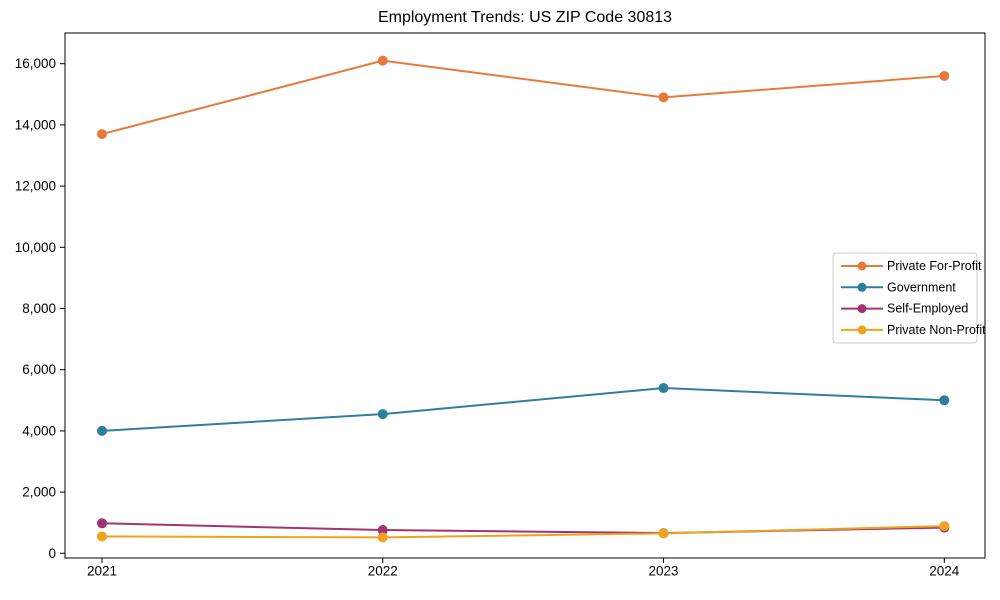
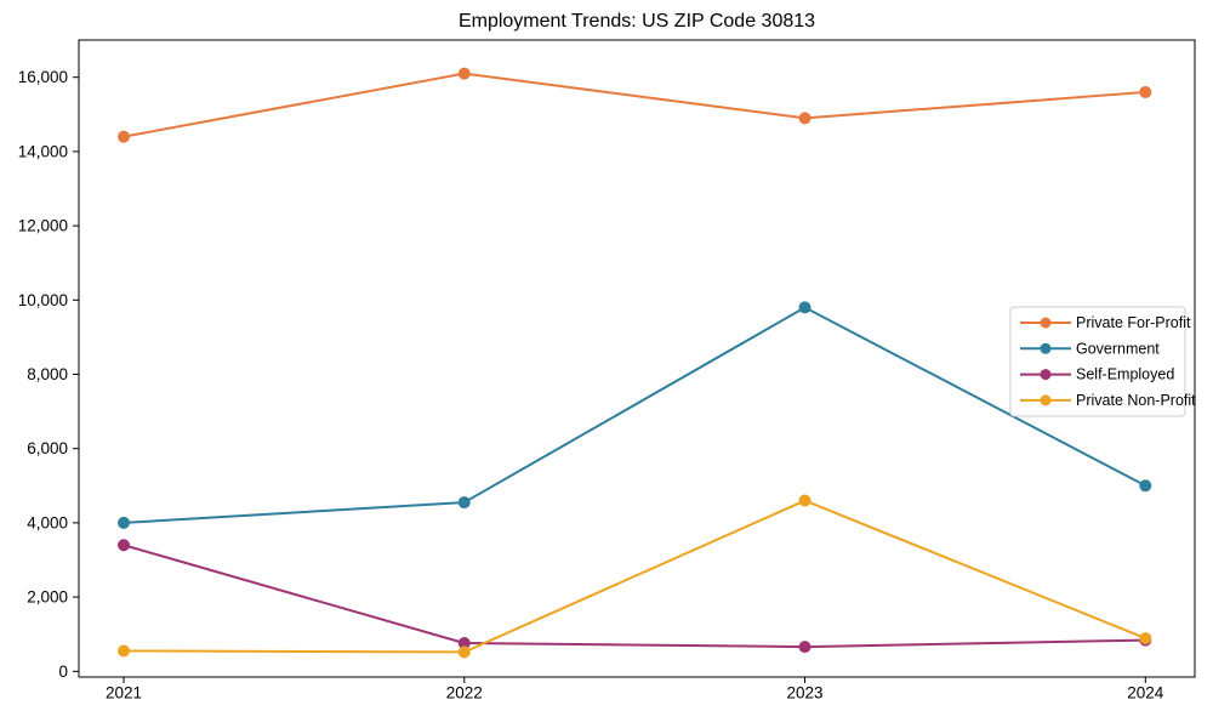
Private For-Profit/2021: 13700 -> 14400
Self-Employed/2021: 1000 -> 3400
Government/2023: 5400 -> 9800
Private Non-Profit/2023: 600 -> 4600
